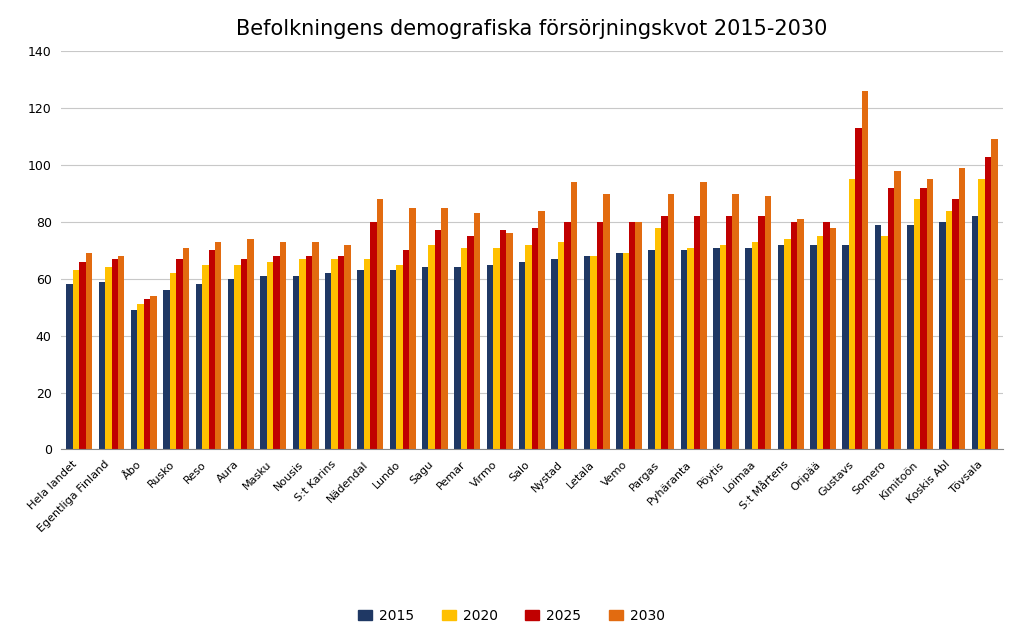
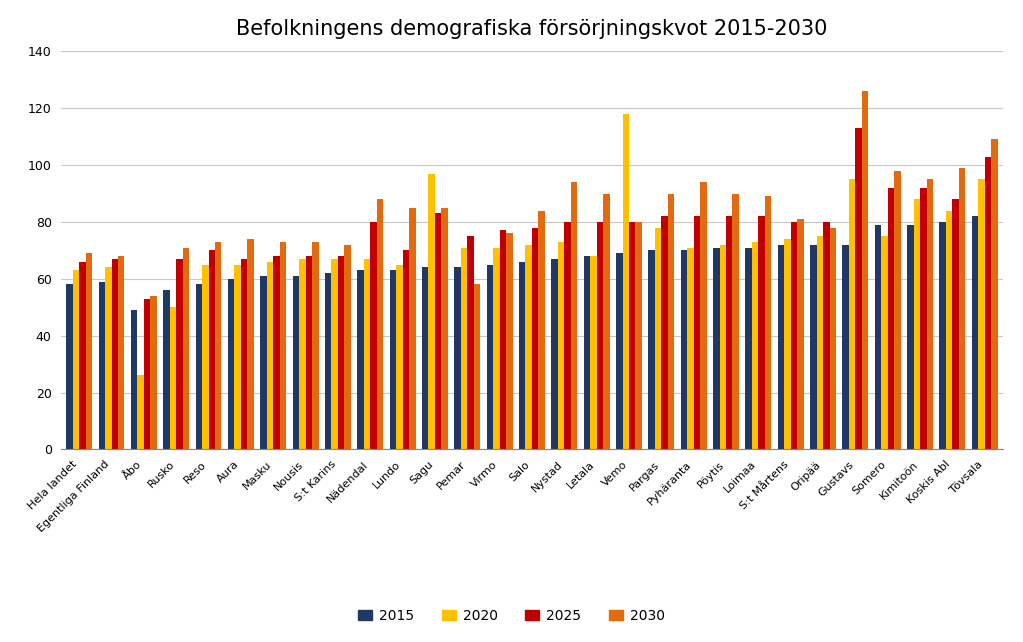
2020/Åbo: 51 -> 26
2020/Rusko: 62 -> 50
2020/Sagu: 72 -> 97
2025/Sagu: 77 -> 83
2030/Pemar: 83 -> 58
2020/Vemo: 69 -> 118
